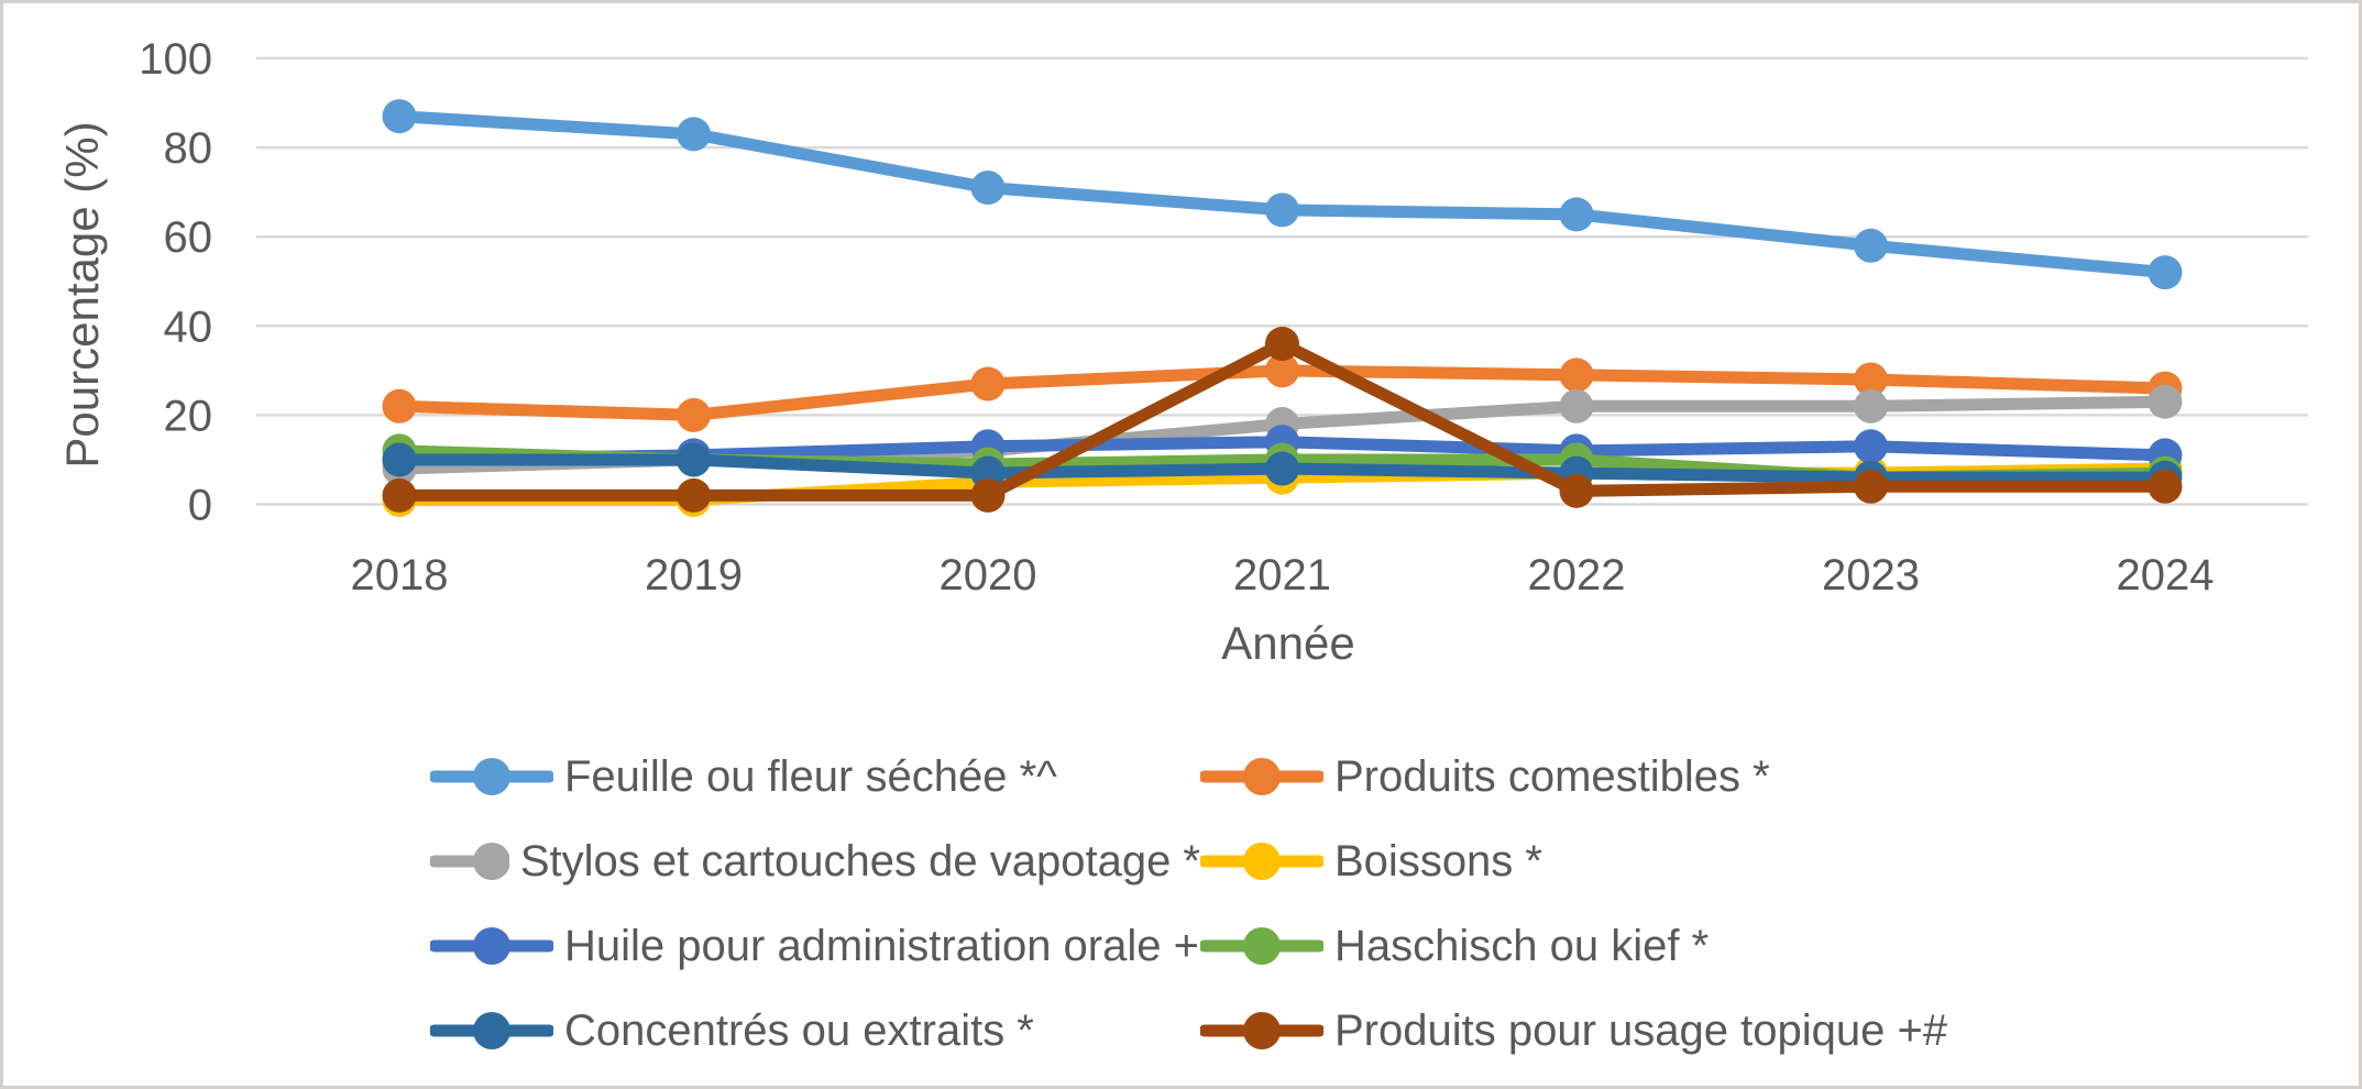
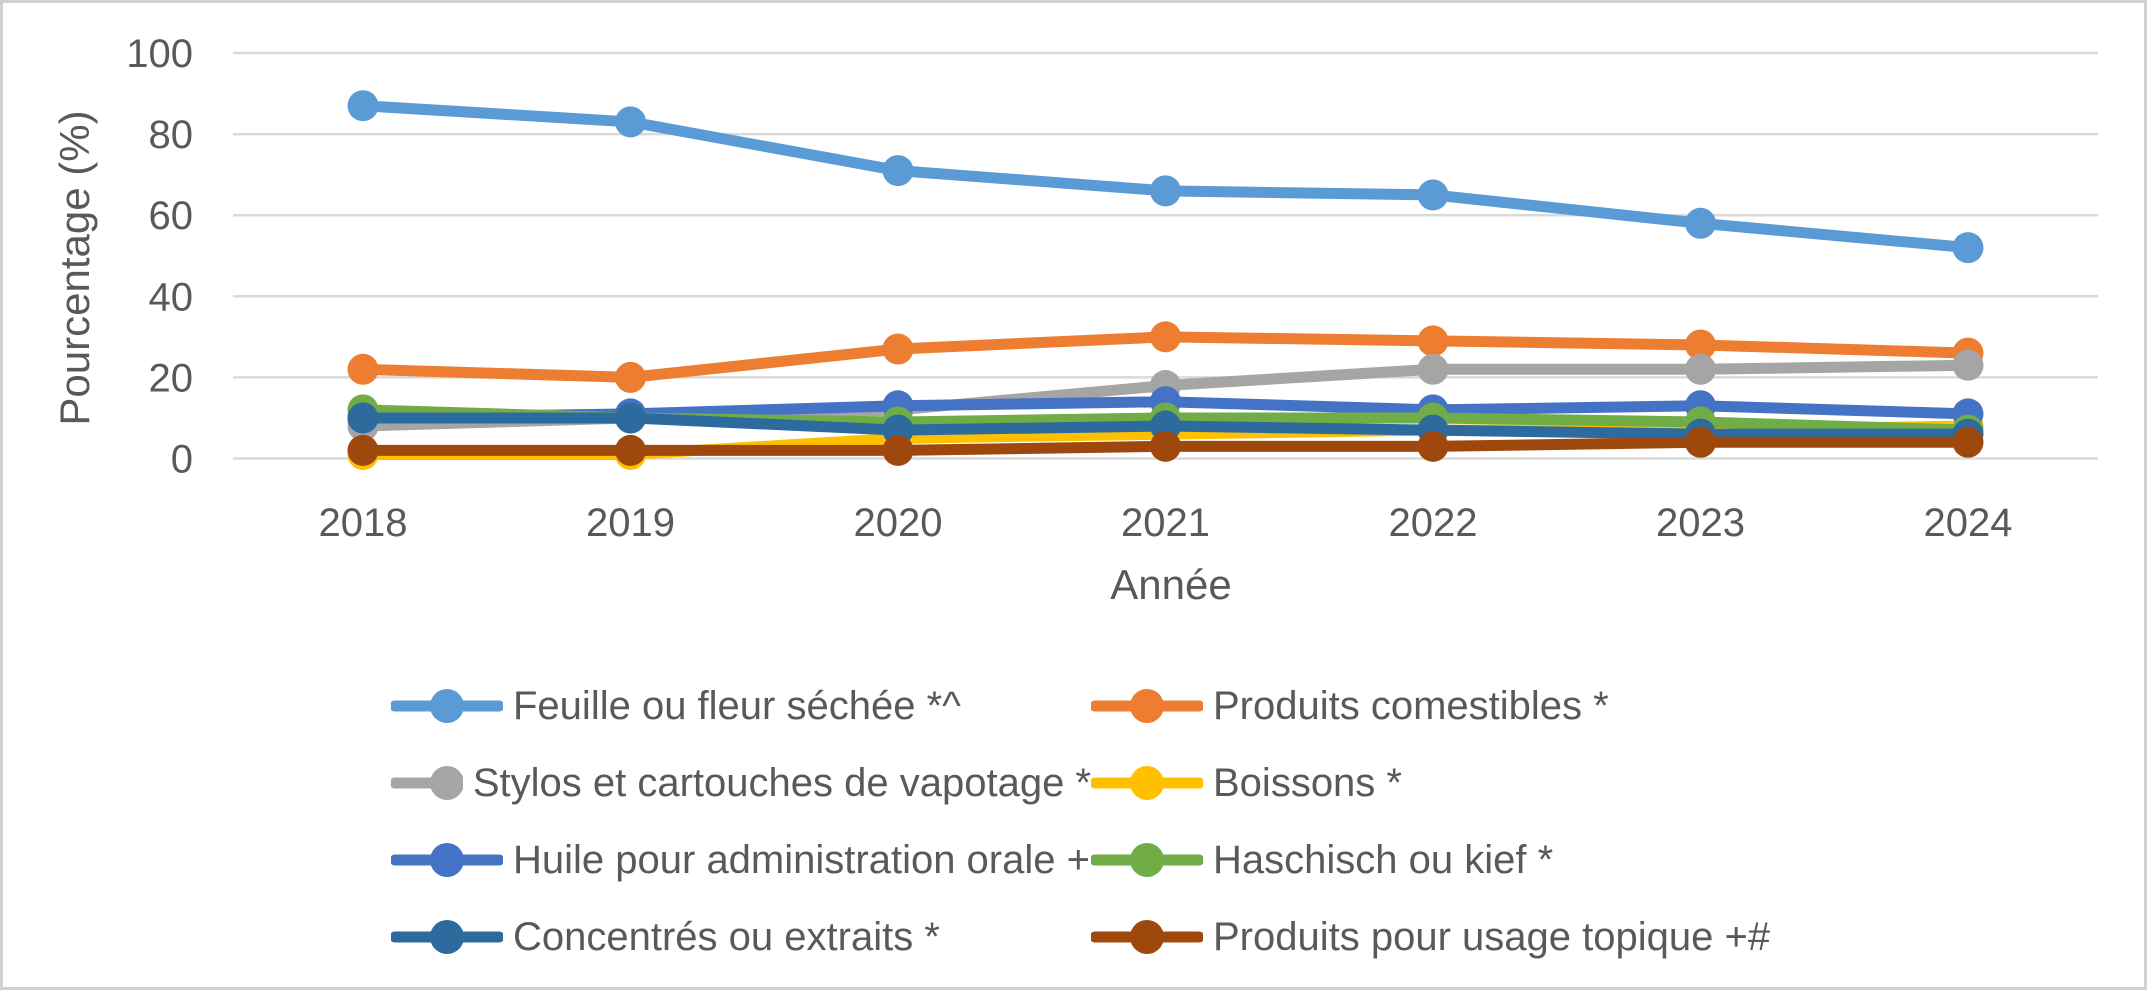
Produits pour usage topique +#/2021: 36 -> 3
Haschisch ou kief */2023: 6 -> 9
